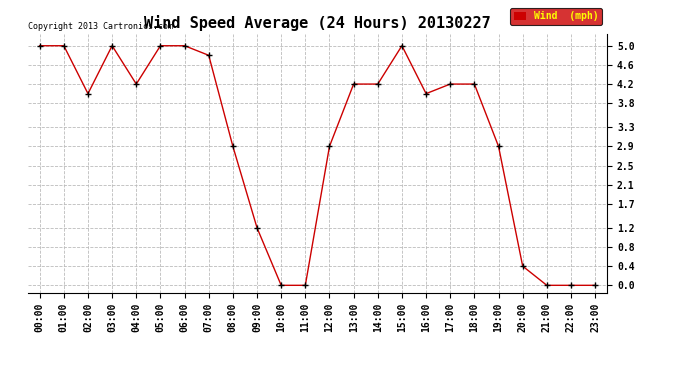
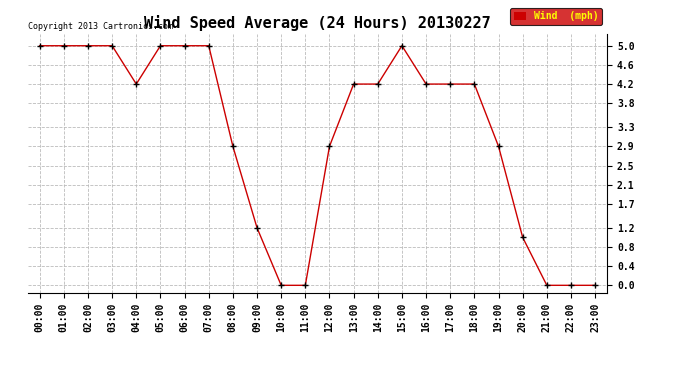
02:00: 4.0 -> 5.0
07:00: 4.8 -> 5.0
16:00: 4.0 -> 4.2
20:00: 0.4 -> 1.0
